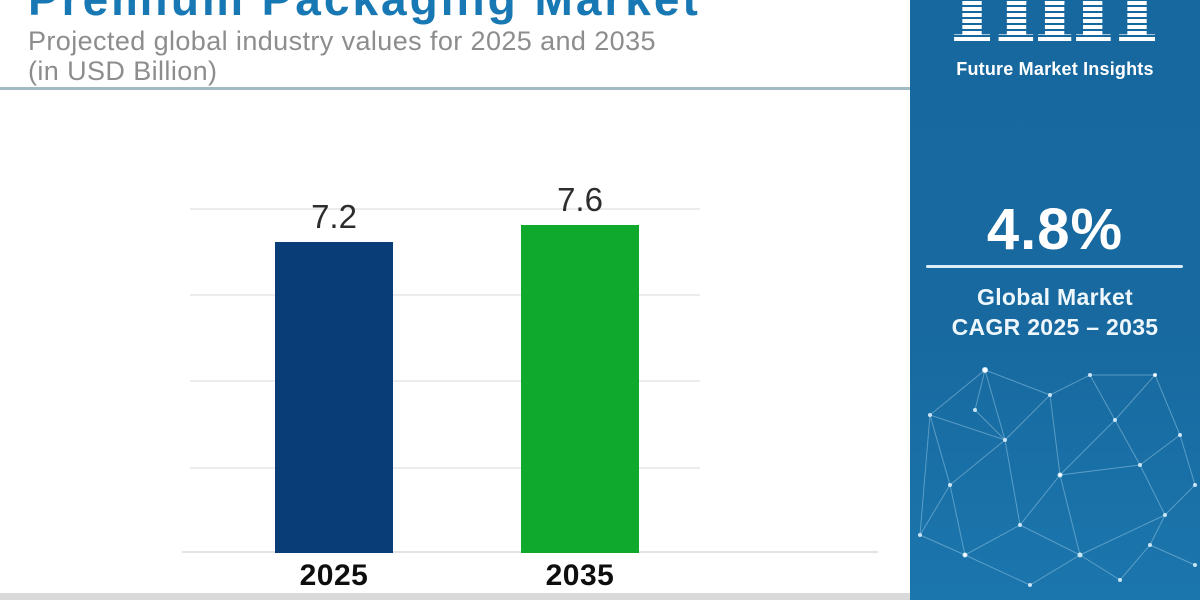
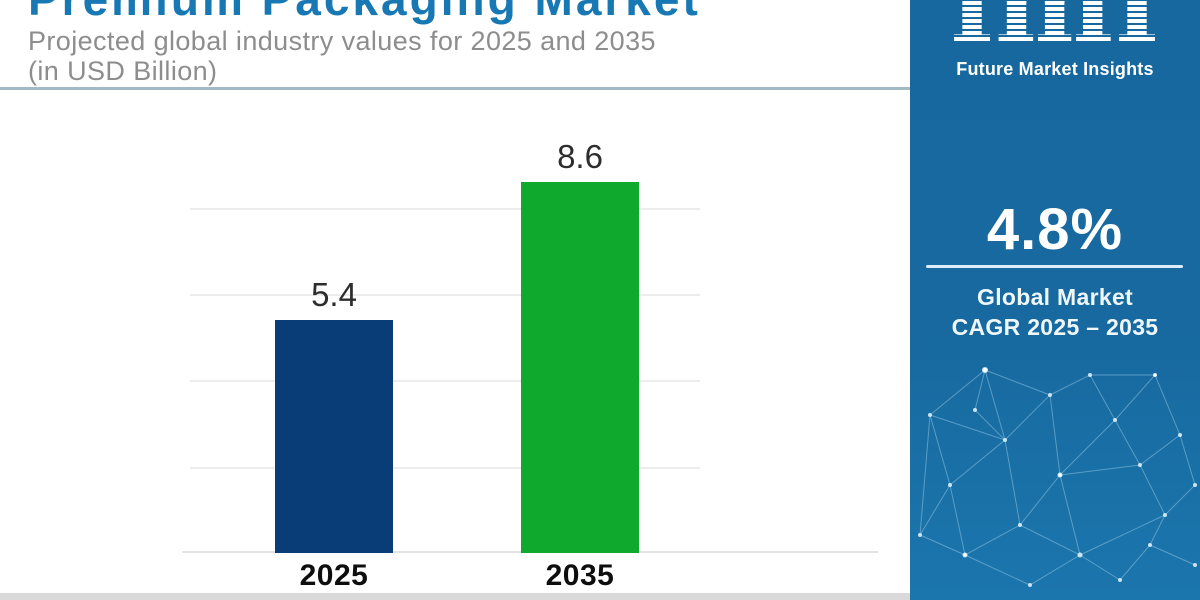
2025: 7.2 -> 5.4
2035: 7.6 -> 8.6
